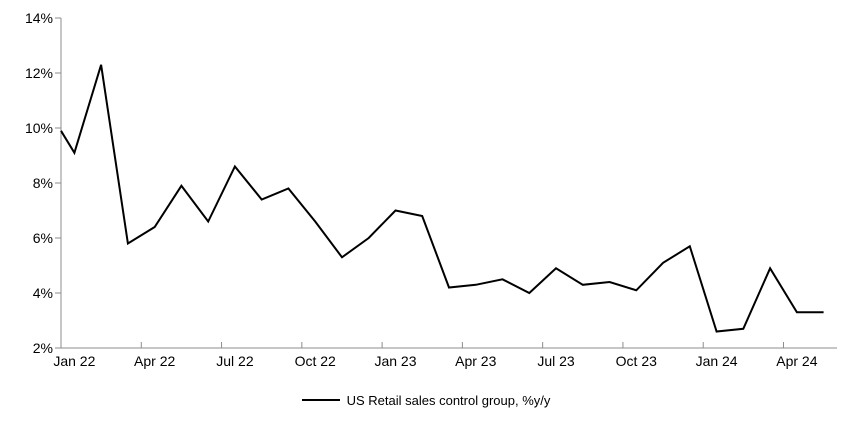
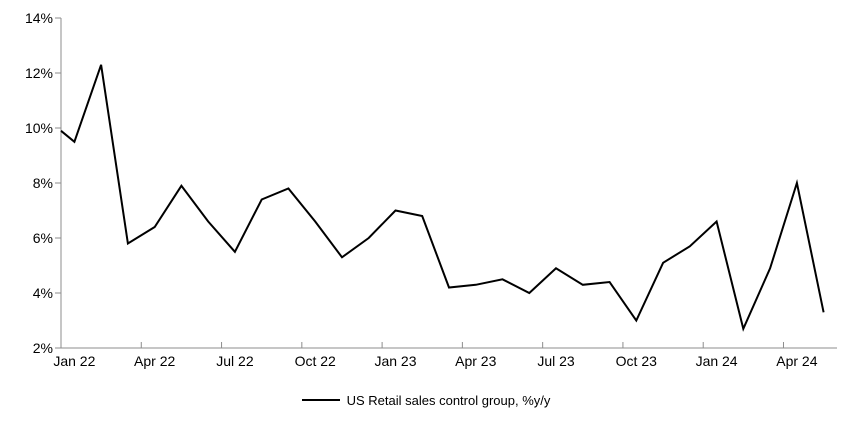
Jan 22: 9.1% -> 9.5%
Jul 22: 8.6% -> 5.5%
Oct 23: 4.1% -> 3.0%
Jan 24: 2.6% -> 6.6%
Apr 24: 3.3% -> 8.0%
